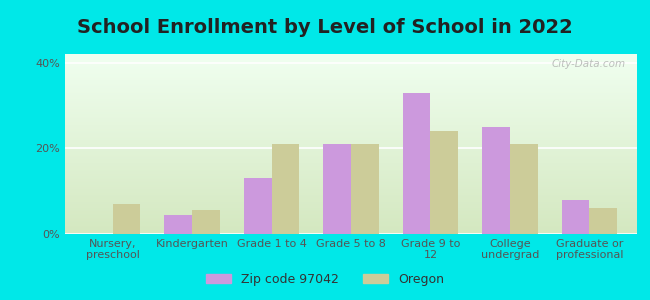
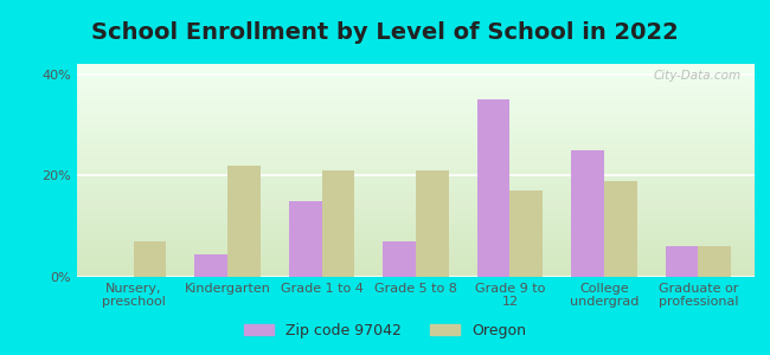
Oregon/Kindergarten: 5.5% -> 22.0%
Zip code 97042/Grade 1 to 4: 13.0% -> 15.0%
Zip code 97042/Grade 5 to 8: 21.0% -> 7.0%
Zip code 97042/Grade 9 to 12: 33.0% -> 35.0%
Oregon/Grade 9 to 12: 24.0% -> 17.0%
Oregon/College undergrad: 21.0% -> 19.0%
Zip code 97042/Graduate or professional: 8.0% -> 6.0%
